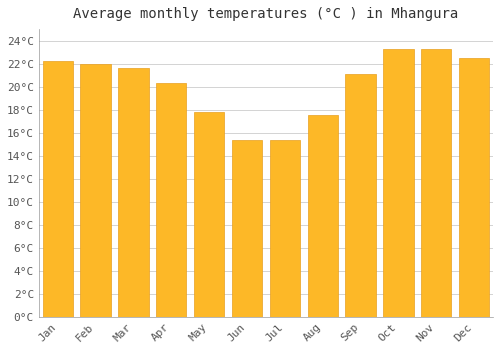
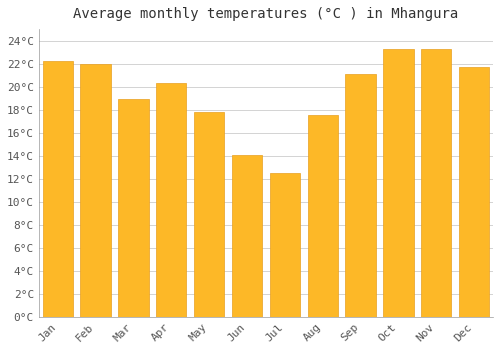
Mar: 21.6°C -> 18.9°C
Jun: 15.4°C -> 14.1°C
Jul: 15.4°C -> 12.5°C
Dec: 22.5°C -> 21.7°C
